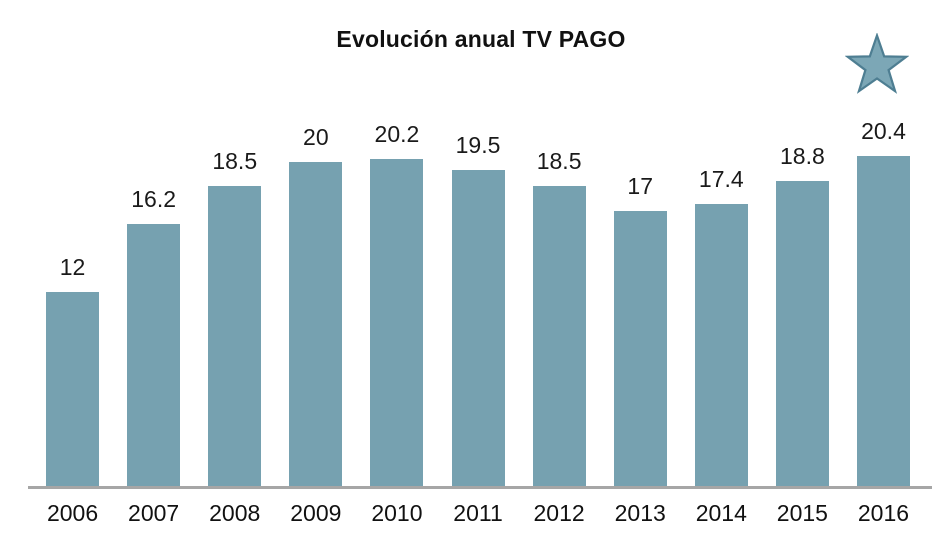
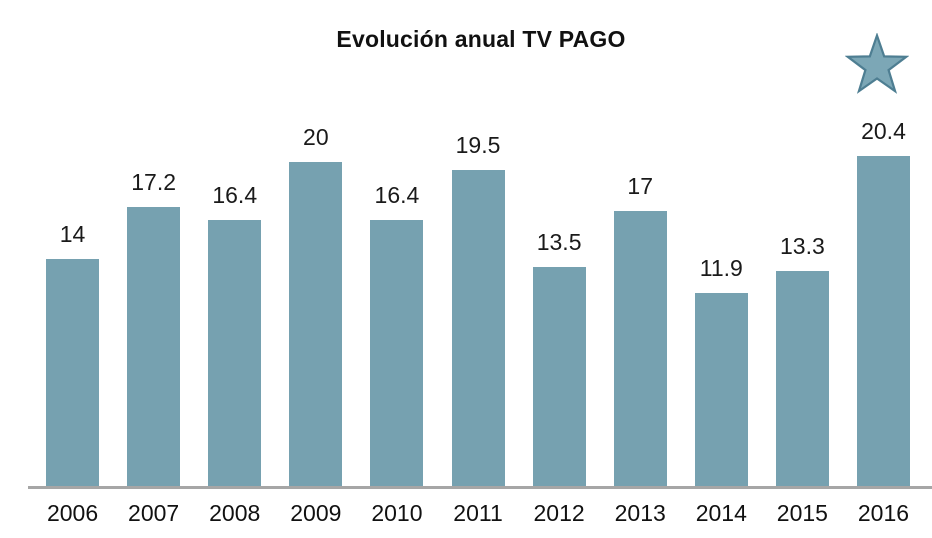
2006: 12 -> 14
2007: 16.2 -> 17.2
2008: 18.5 -> 16.4
2010: 20.2 -> 16.4
2012: 18.5 -> 13.5
2014: 17.4 -> 11.9
2015: 18.8 -> 13.3
